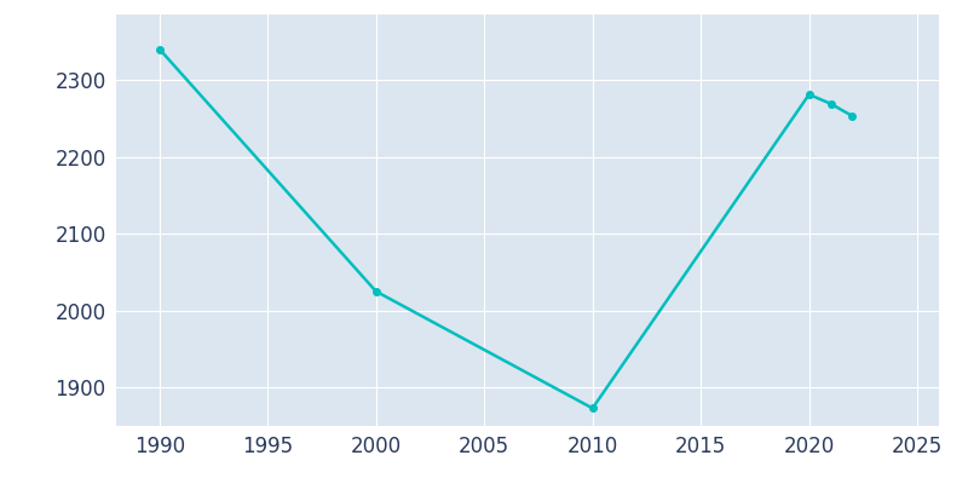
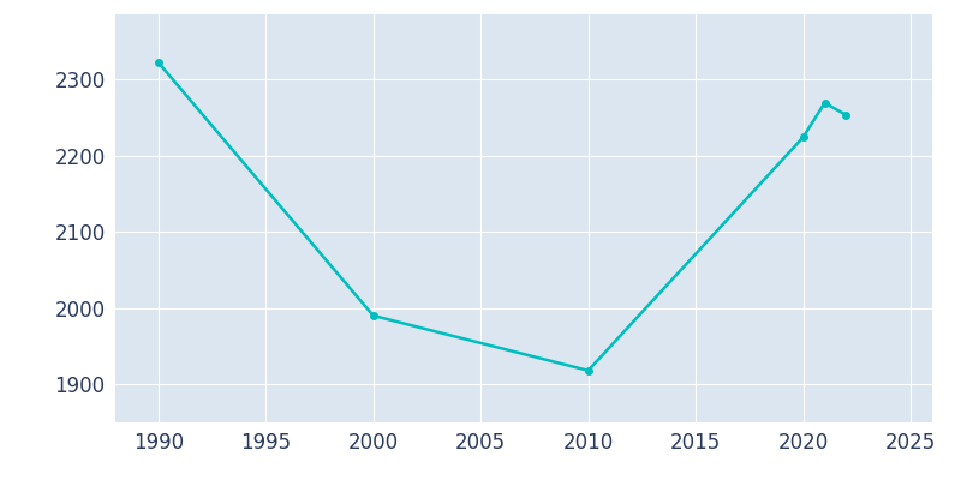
1990: 2340 -> 2322
2000: 2025 -> 1990
2010: 1873 -> 1918
2020: 2281 -> 2224
